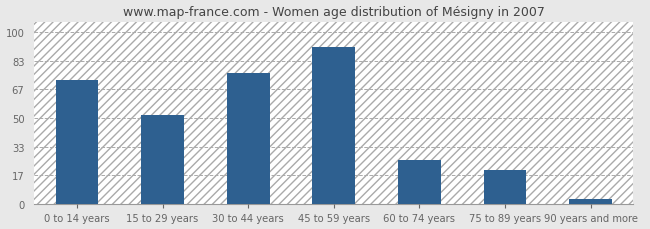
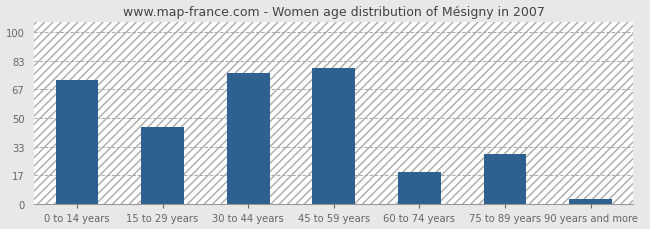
15 to 29 years: 52 -> 45
45 to 59 years: 91 -> 79
60 to 74 years: 26 -> 19
75 to 89 years: 20 -> 29
